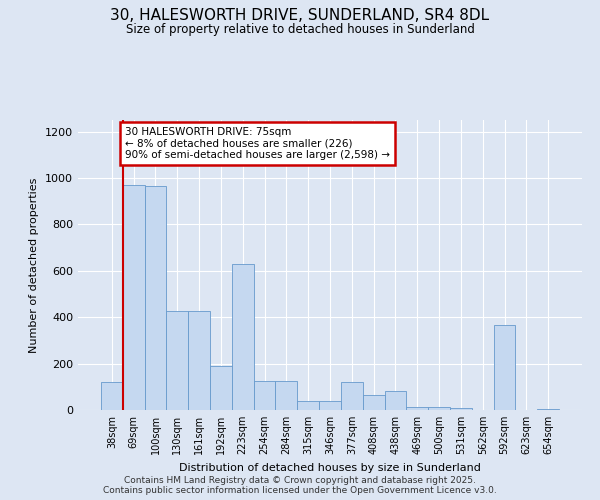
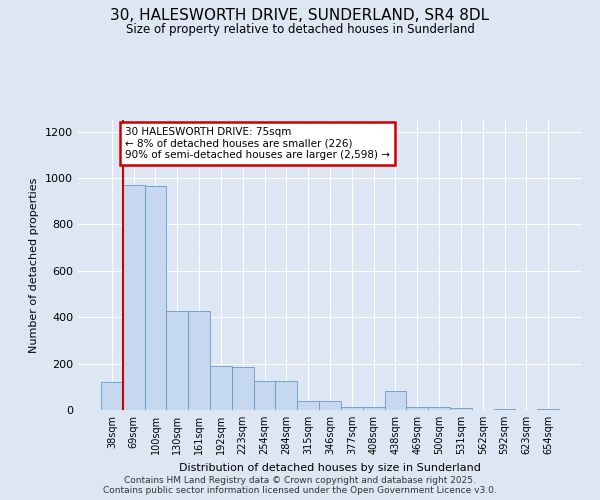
223sqm: 630 -> 185
377sqm: 120 -> 15
408sqm: 65 -> 15
592sqm: 365 -> 5
